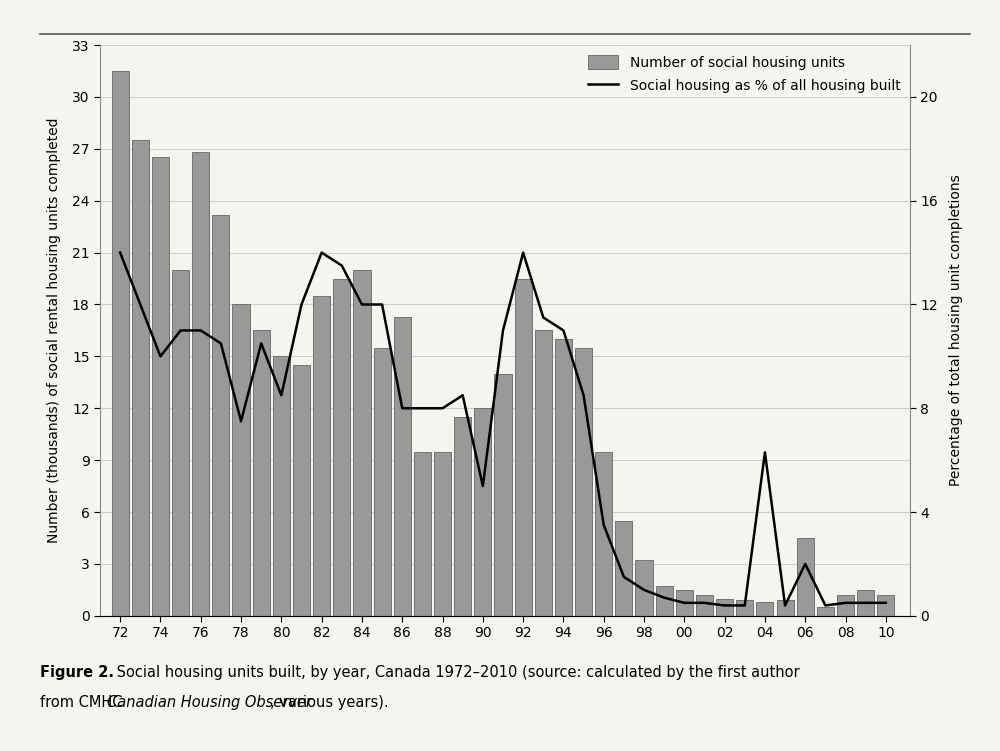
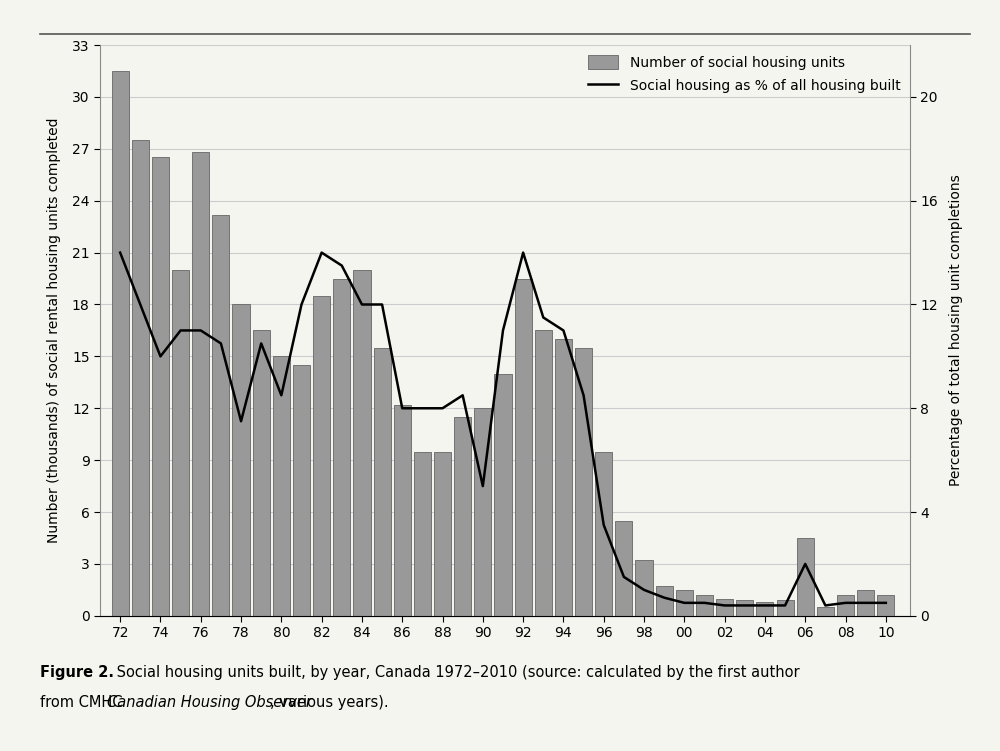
Number of social housing units/86: 17.3 -> 12.2
Social housing as % of all housing built/04: 6.3 -> 0.4
